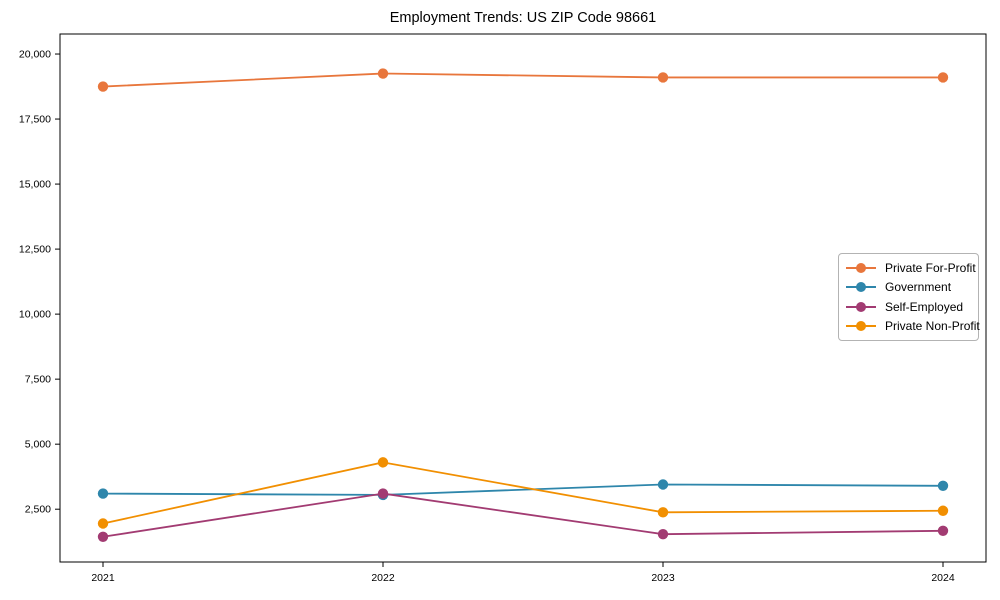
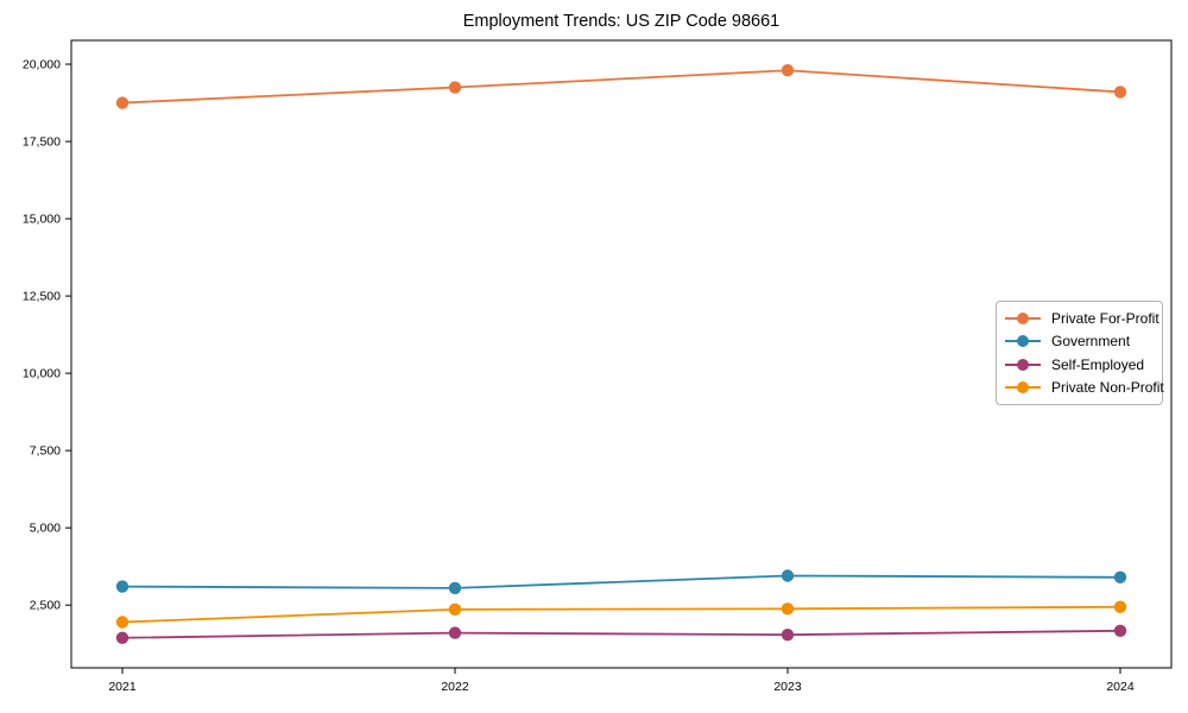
Self-Employed/2022: 3100 -> 1600
Private Non-Profit/2022: 4300 -> 2400
Private For-Profit/2023: 19100 -> 19800
